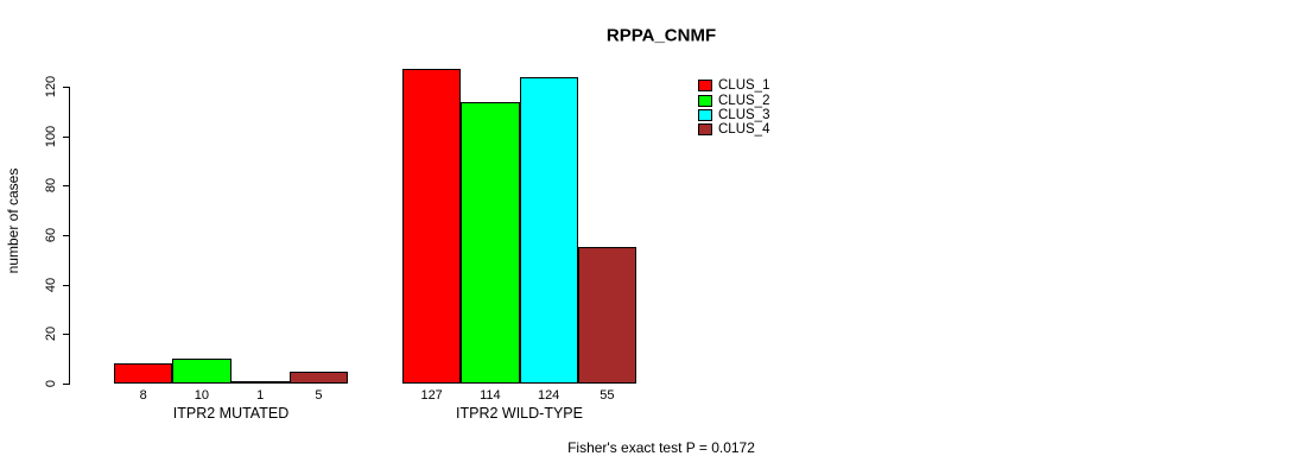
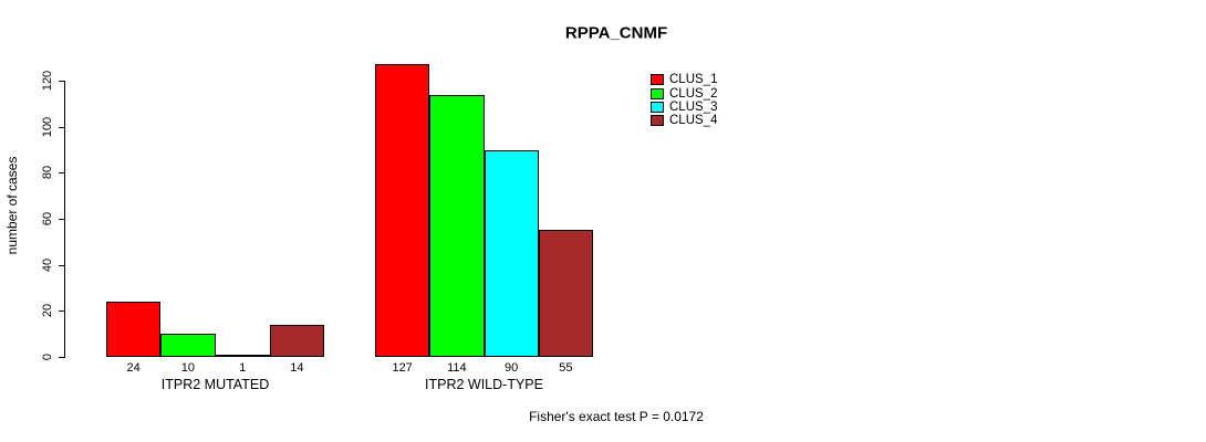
CLUS_1/ITPR2 MUTATED: 8 -> 24
CLUS_4/ITPR2 MUTATED: 5 -> 14
CLUS_3/ITPR2 WILD-TYPE: 124 -> 90
